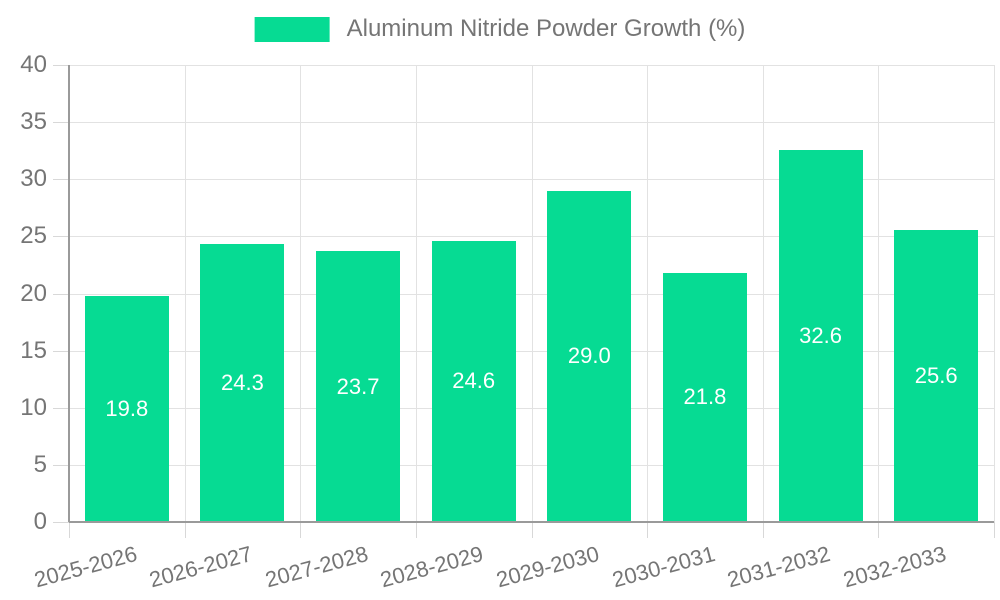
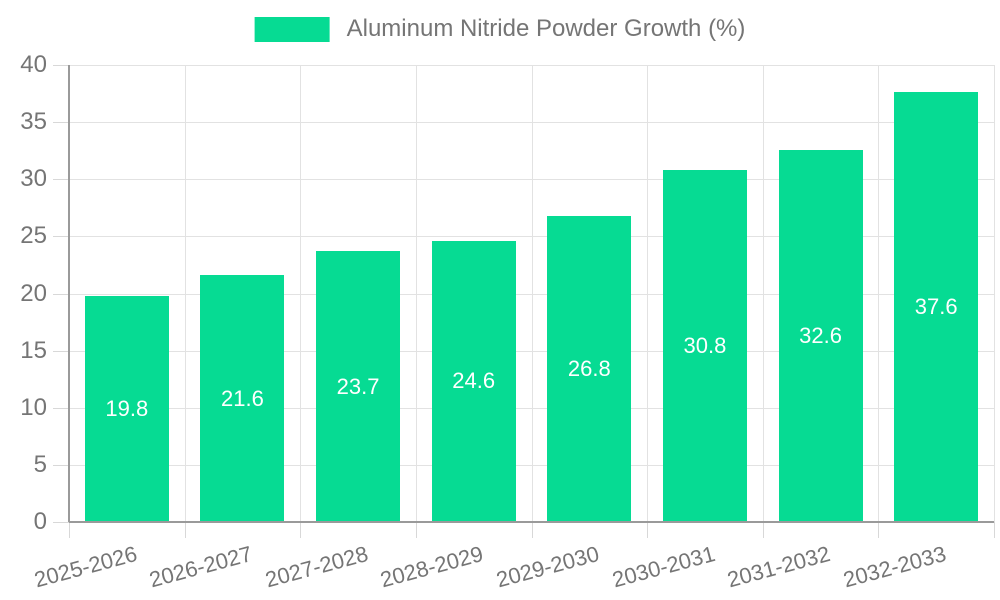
2026-2027: 24.3 -> 21.6
2029-2030: 29.0 -> 26.8
2030-2031: 21.8 -> 30.8
2032-2033: 25.6 -> 37.6
